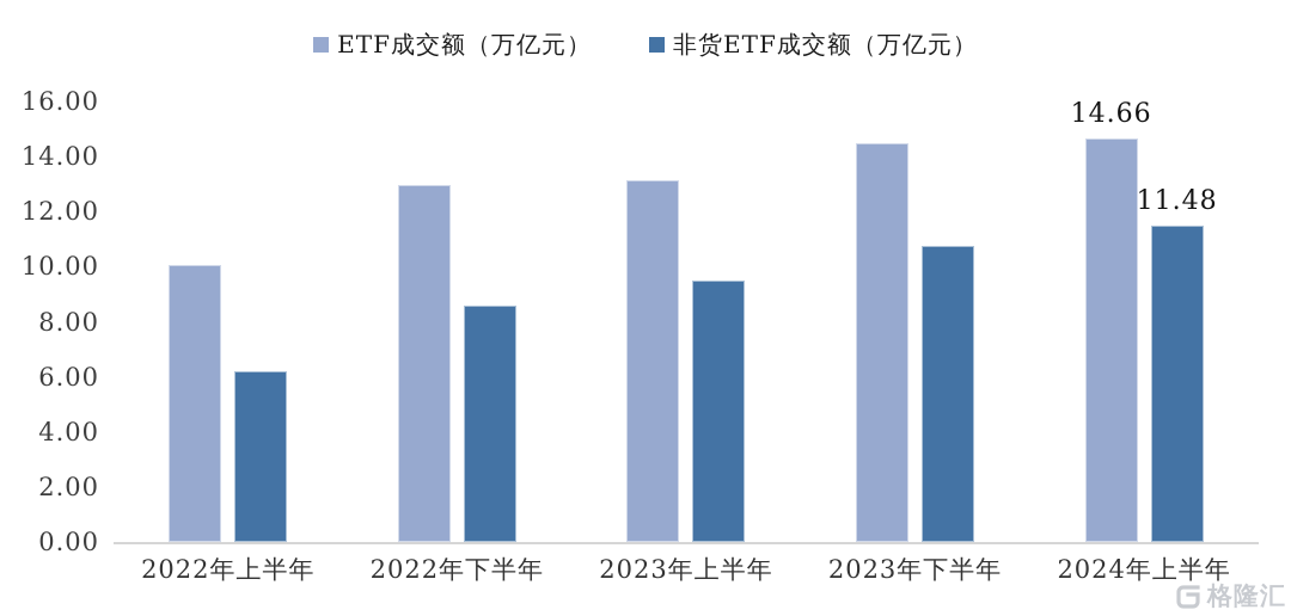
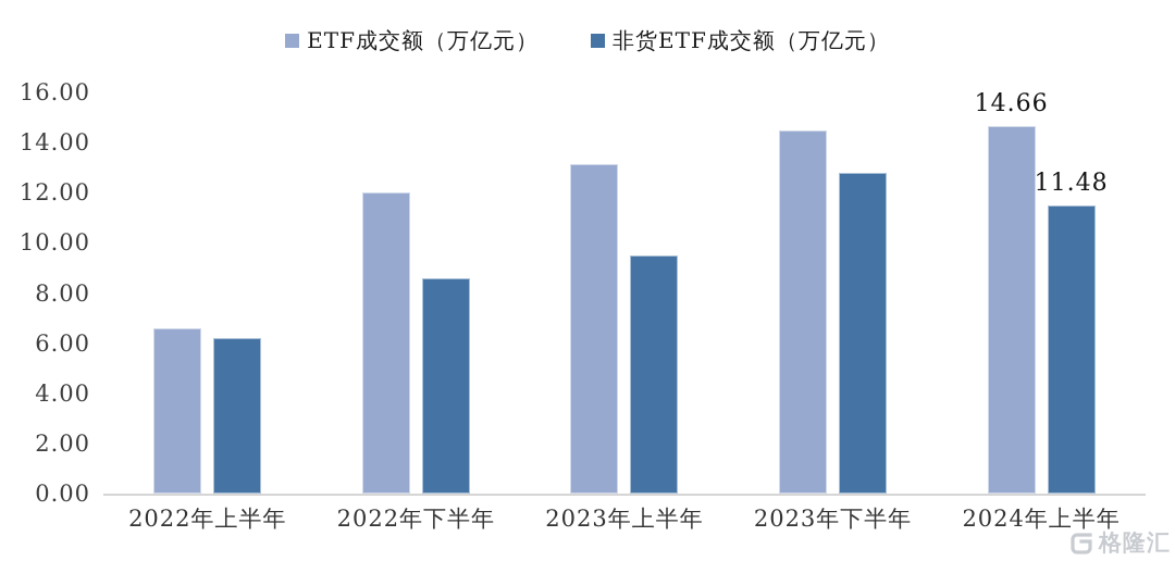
ETF成交额（万亿元）/2022年上半年: 10.1 -> 6.6
ETF成交额（万亿元）/2022年下半年: 12.9 -> 12.0
非货ETF成交额（万亿元）/2023年下半年: 10.8 -> 12.8
